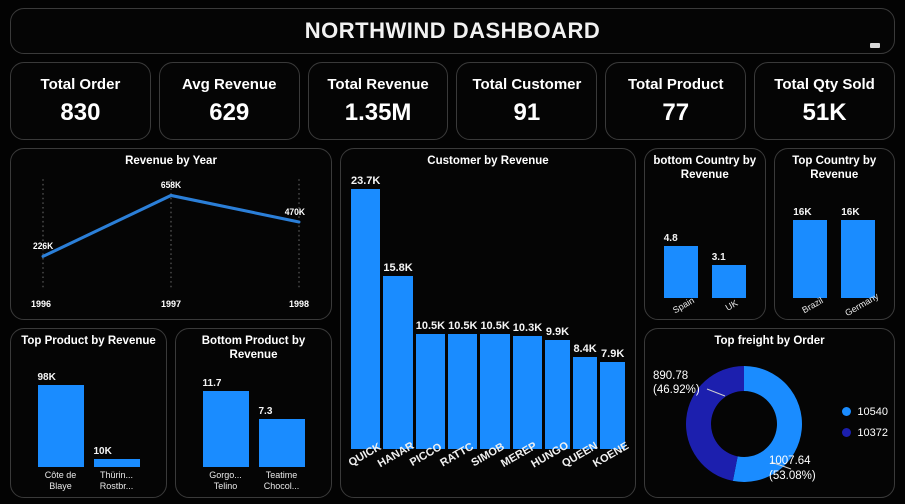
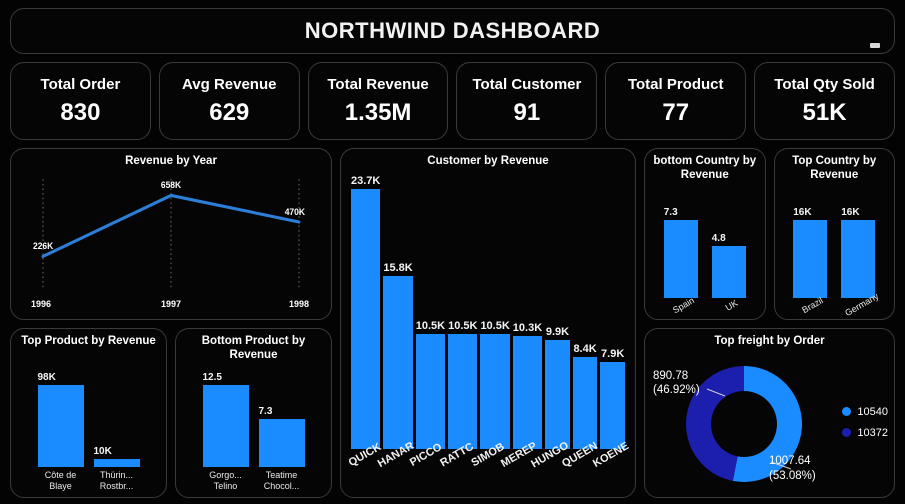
bottom Country by Revenue/Spain: 4.8 -> 7.3
bottom Country by Revenue/UK: 3.1 -> 4.8
Bottom Product by Revenue/Gorgo... Telino: 11.7 -> 12.5
